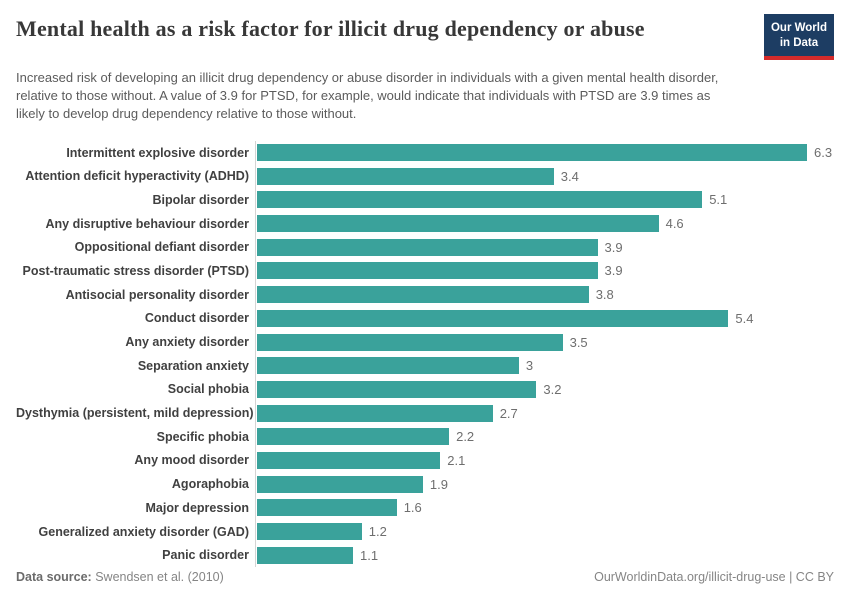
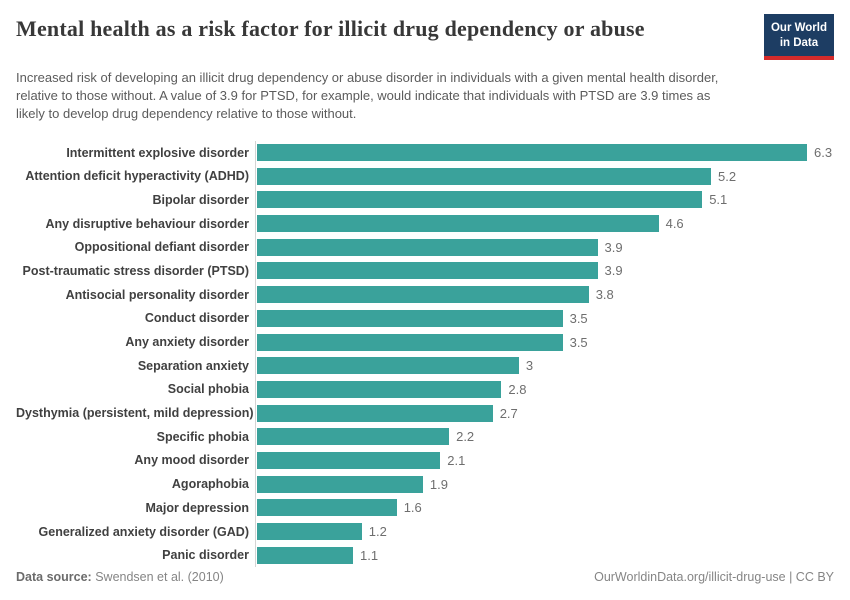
Attention deficit hyperactivity (ADHD): 3.4 -> 5.2
Conduct disorder: 5.4 -> 3.5
Social phobia: 3.2 -> 2.8
